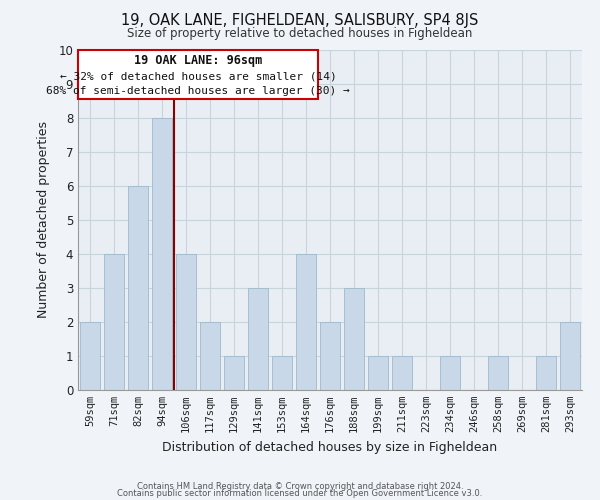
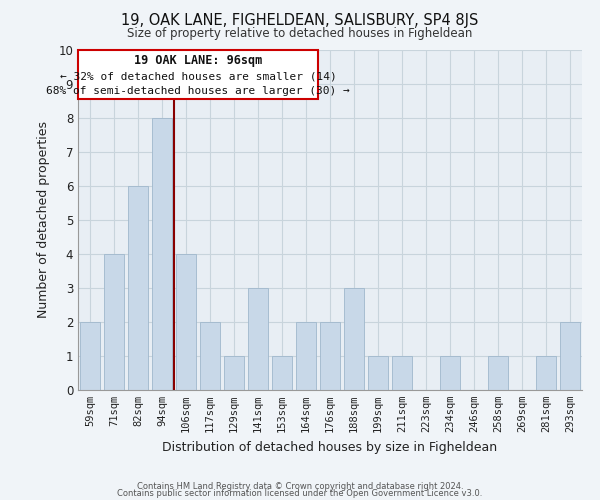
164sqm: 4 -> 2
